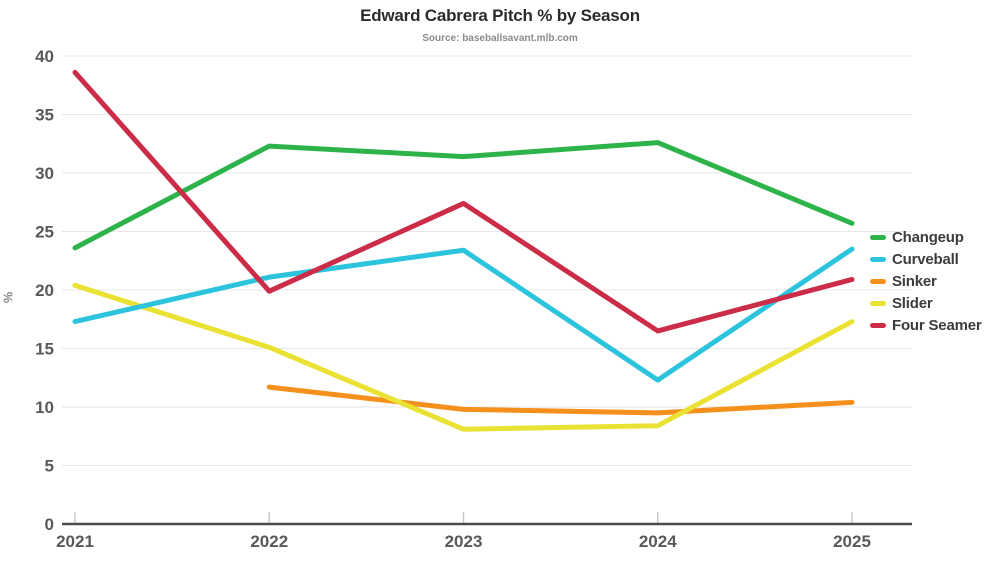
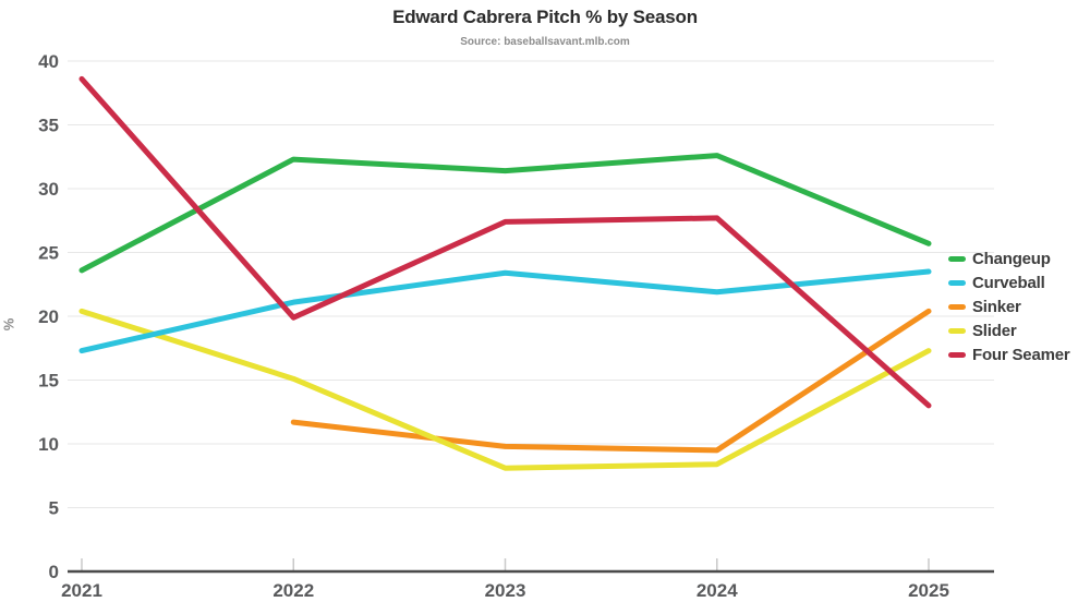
Curveball/2024: 12.3 -> 21.9
Four Seamer/2024: 16.5 -> 27.7
Sinker/2025: 10.4 -> 20.4
Four Seamer/2025: 20.9 -> 13.0
